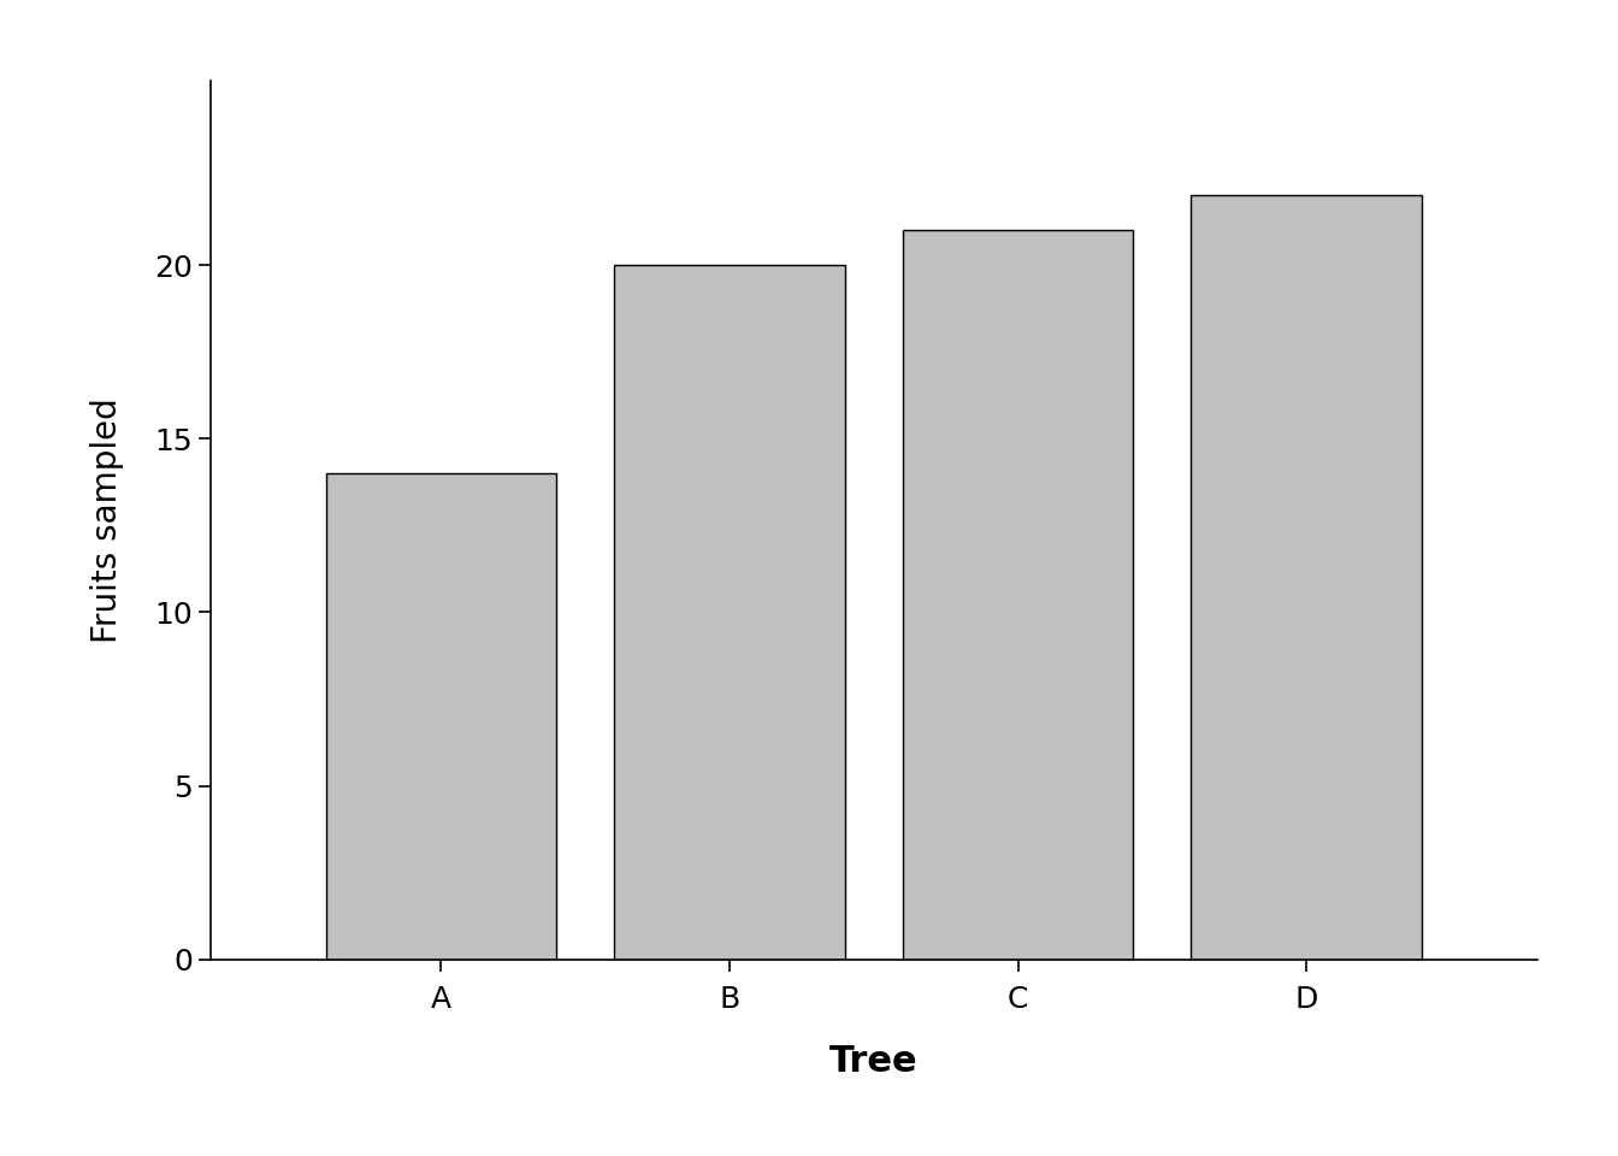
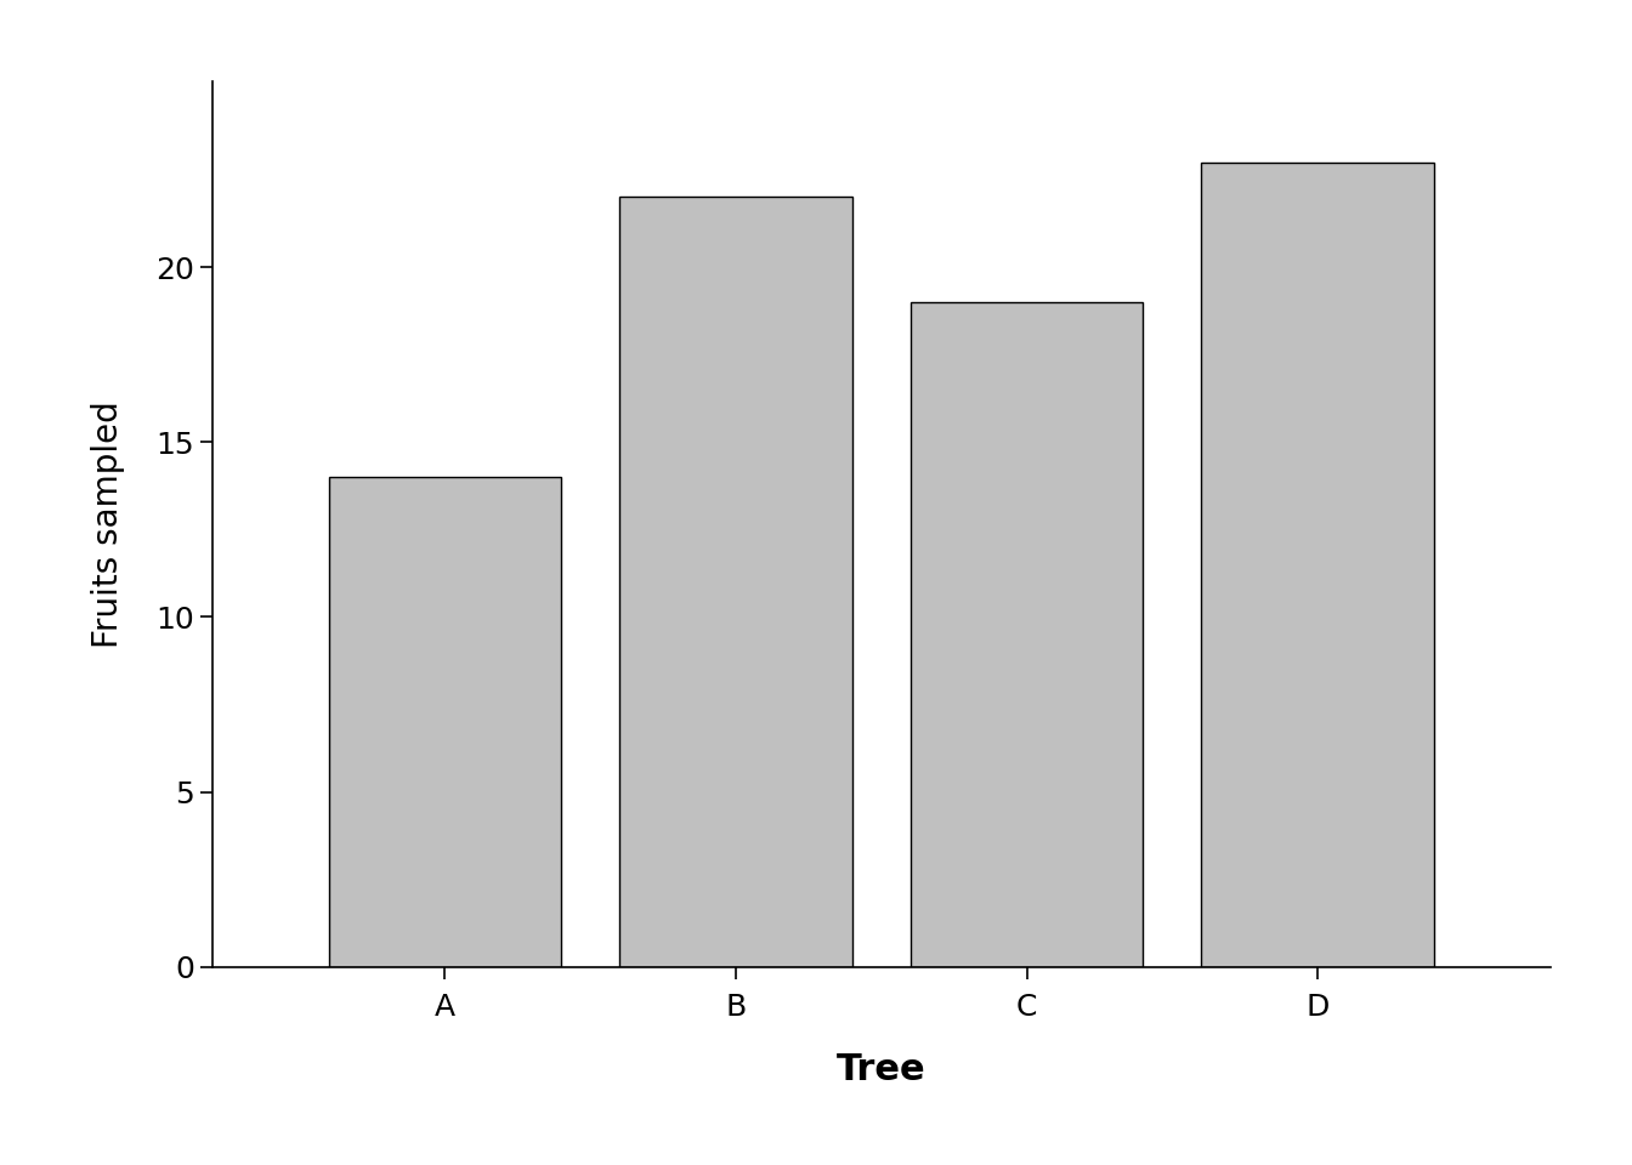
B: 20 -> 22
C: 21 -> 19
D: 22 -> 23
